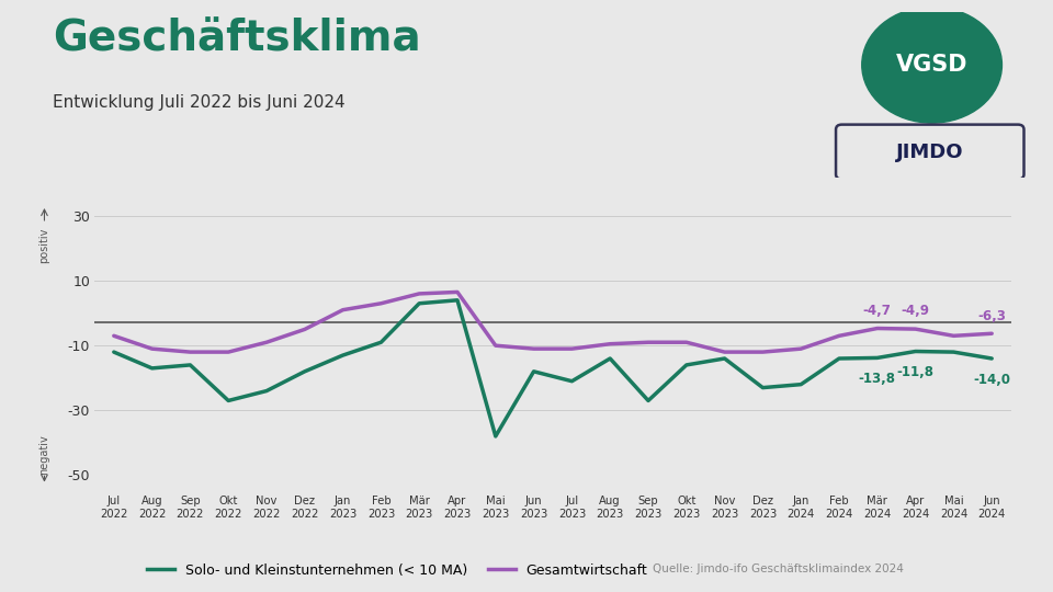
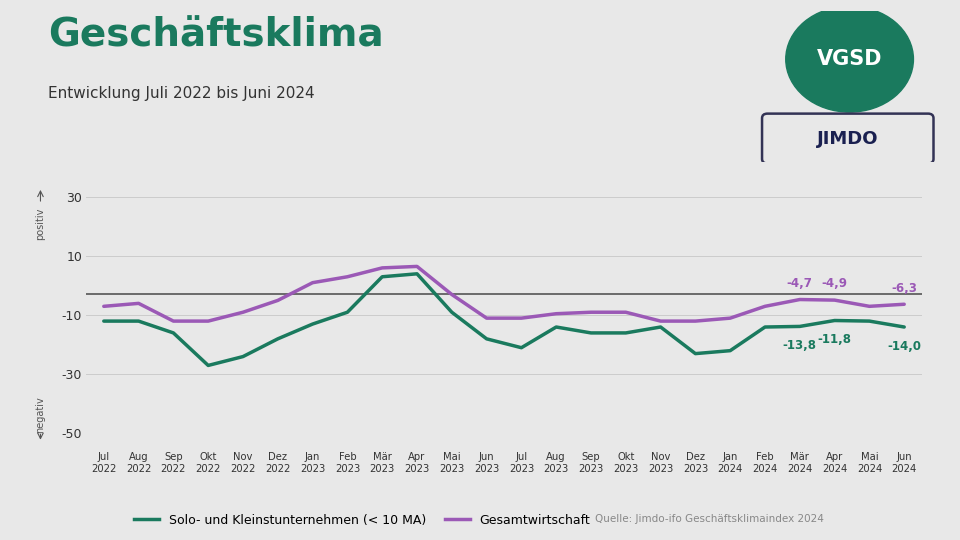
Solo- und Kleinstunternehmen (< 10 MA)/Aug 2022: -17.0 -> -12.0
Gesamtwirtschaft/Aug 2022: -11.0 -> -6.0
Solo- und Kleinstunternehmen (< 10 MA)/Mai 2023: -38.0 -> -9.0
Gesamtwirtschaft/Mai 2023: -10.0 -> -3.0
Solo- und Kleinstunternehmen (< 10 MA)/Sep 2023: -27.0 -> -16.0
